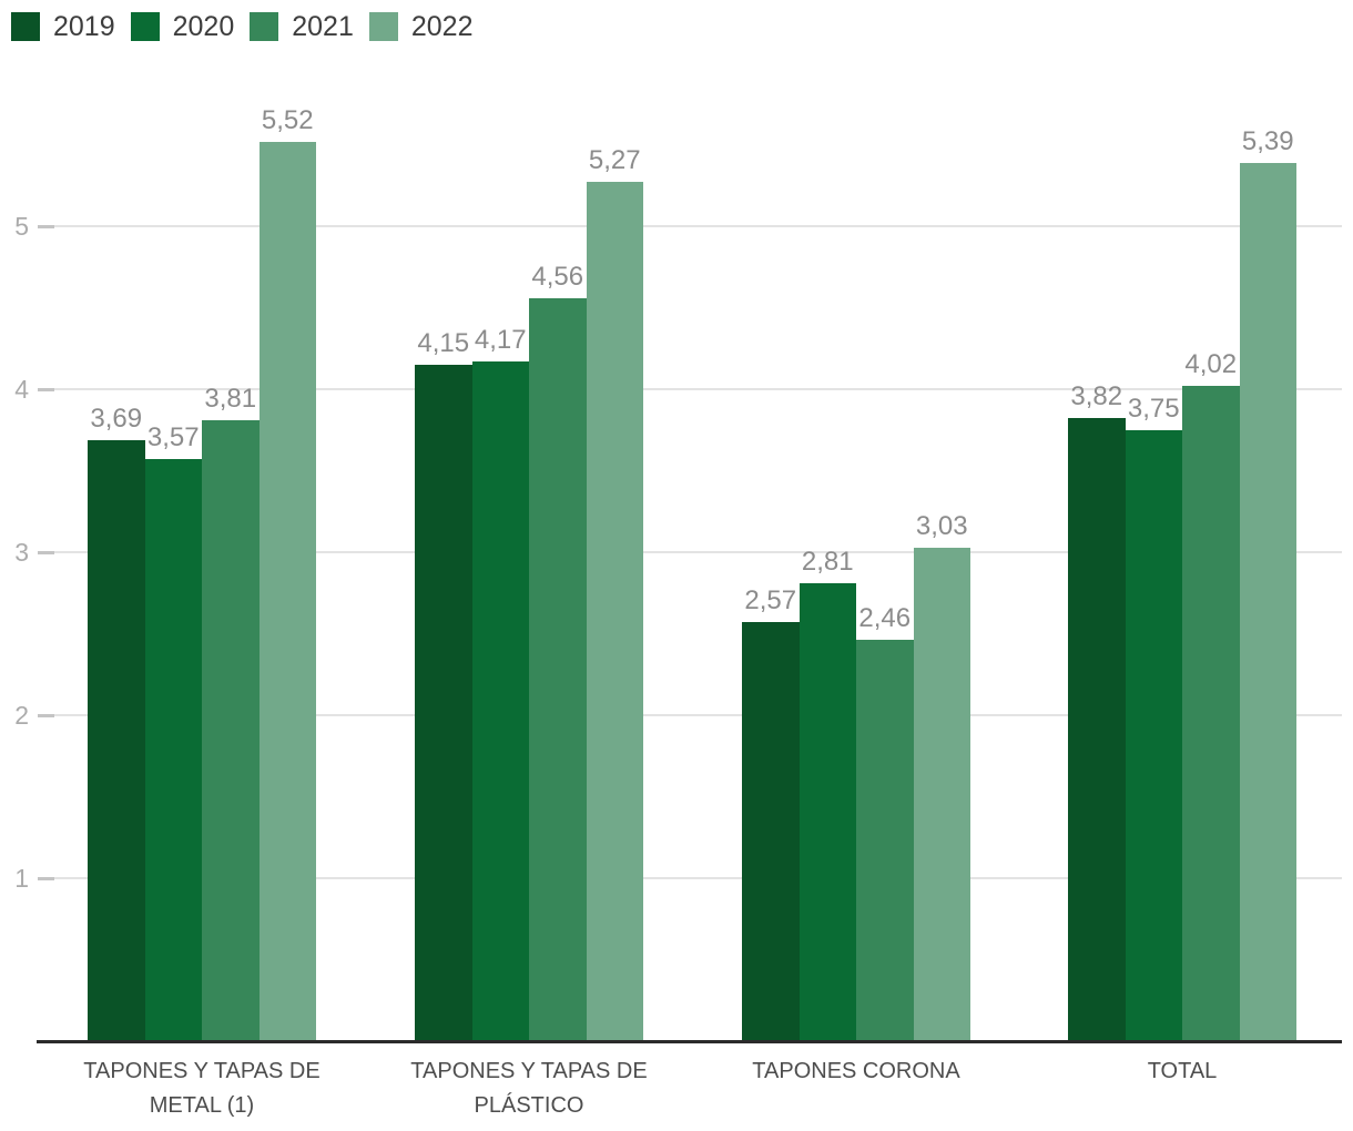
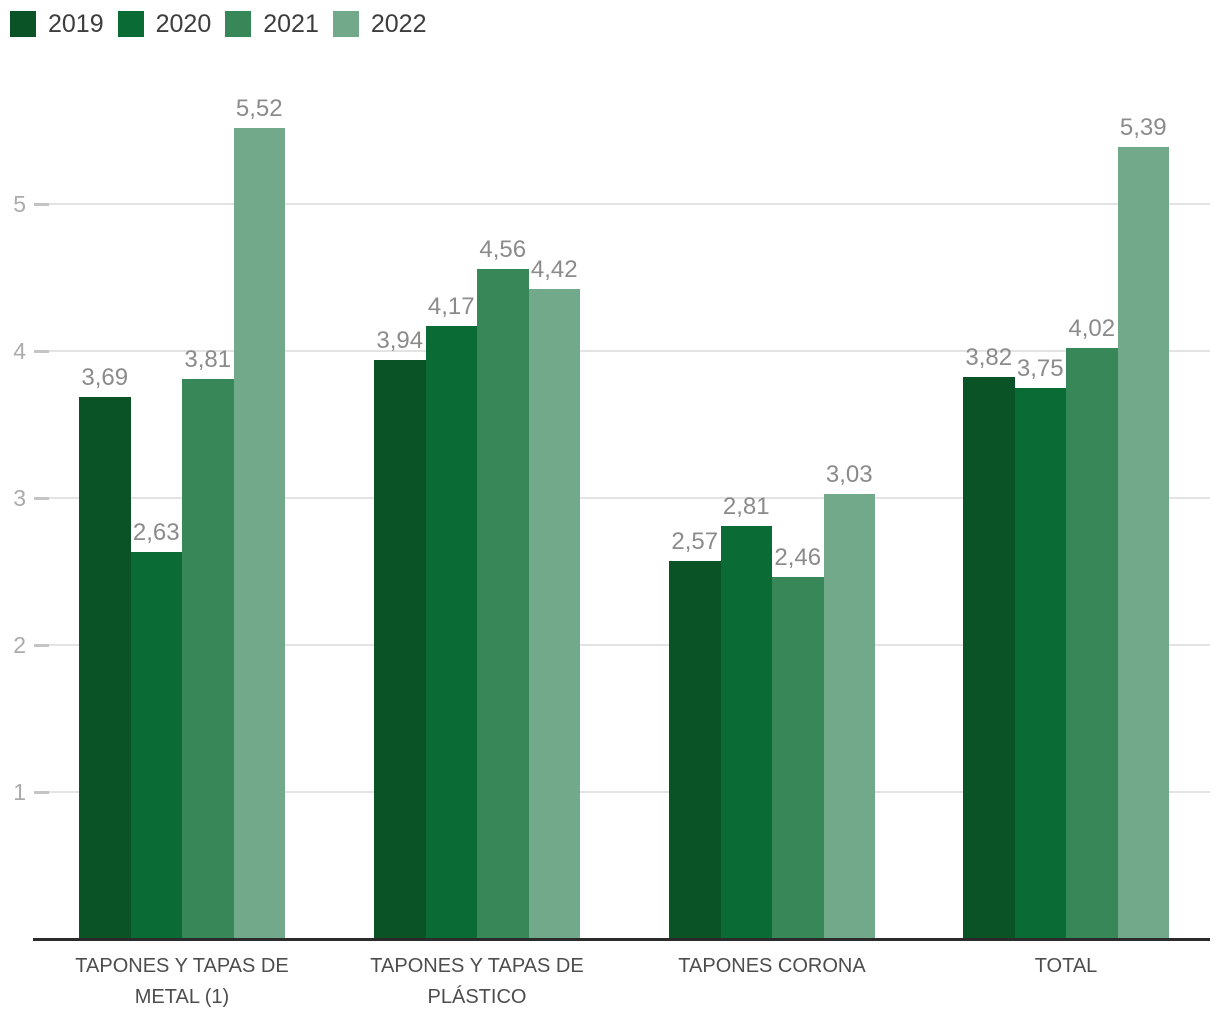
2020/TAPONES Y TAPAS DE METAL (1): 3,57 -> 2,63
2019/TAPONES Y TAPAS DE PLÁSTICO: 4,15 -> 3,94
2022/TAPONES Y TAPAS DE PLÁSTICO: 5,27 -> 4,42
